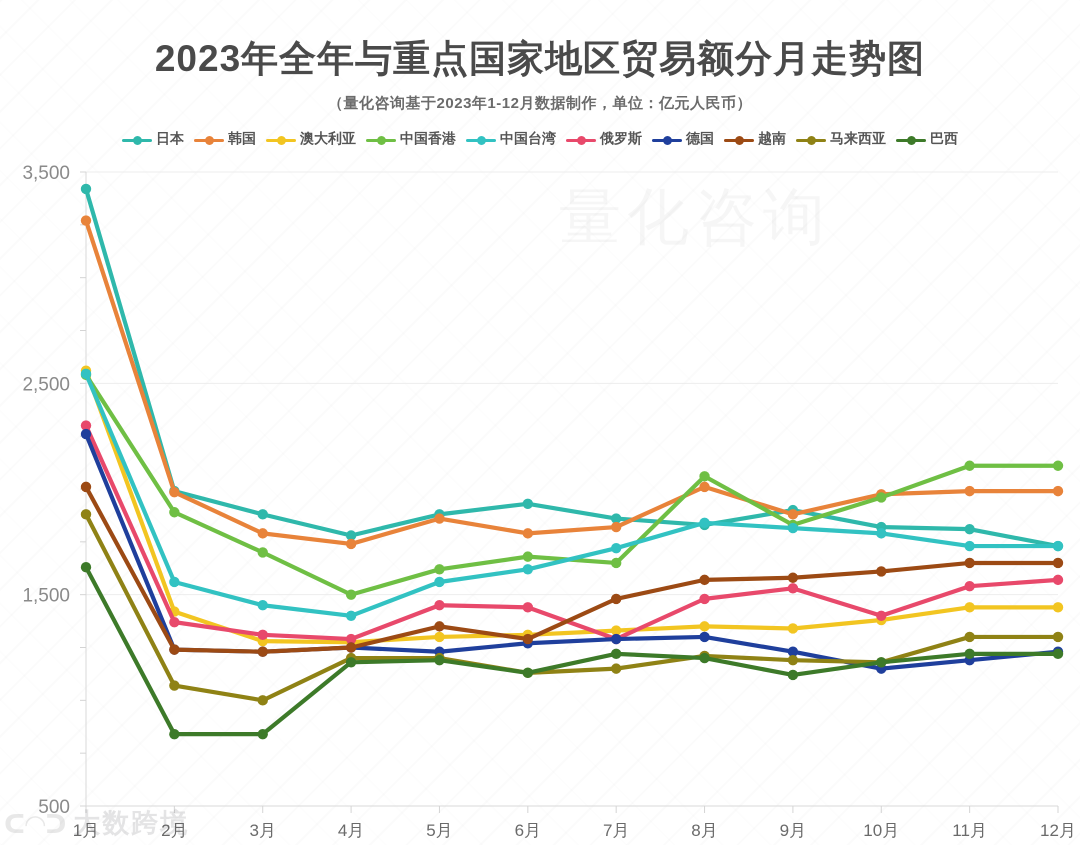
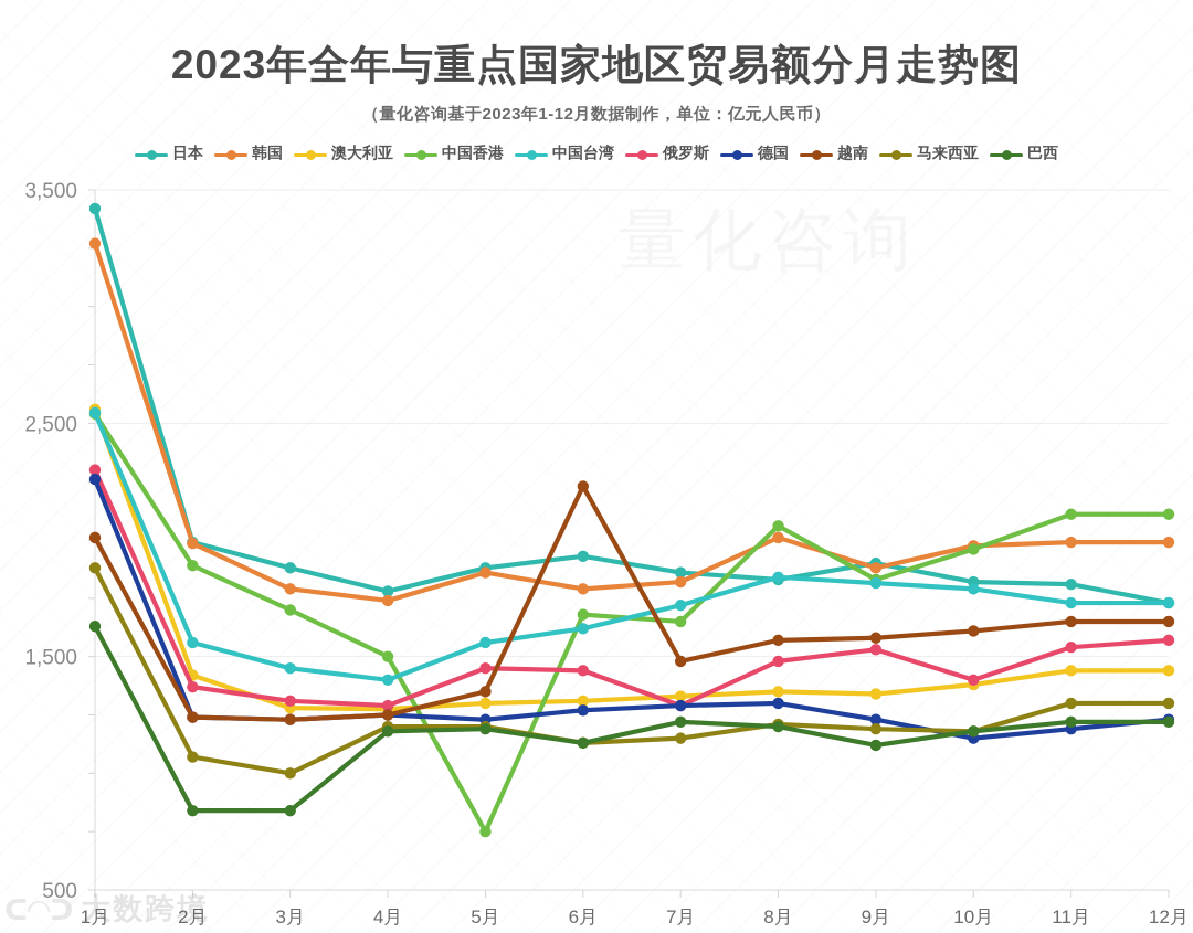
中国香港/5月: 1620 -> 750
越南/6月: 1290 -> 2230
